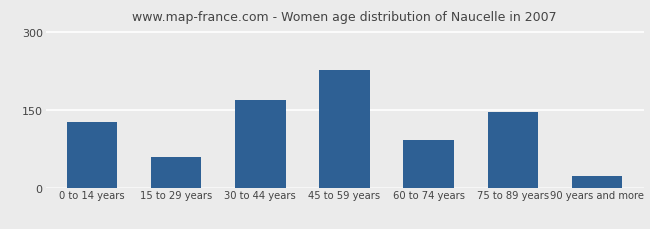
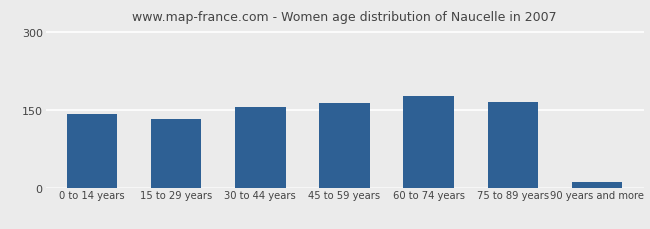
0 to 14 years: 126 -> 142
15 to 29 years: 58 -> 133
30 to 44 years: 168 -> 156
45 to 59 years: 226 -> 163
60 to 74 years: 92 -> 176
75 to 89 years: 146 -> 165
90 years and more: 22 -> 11
